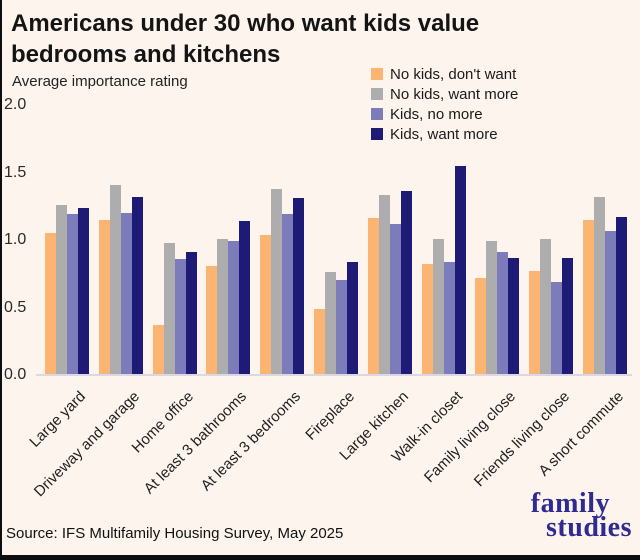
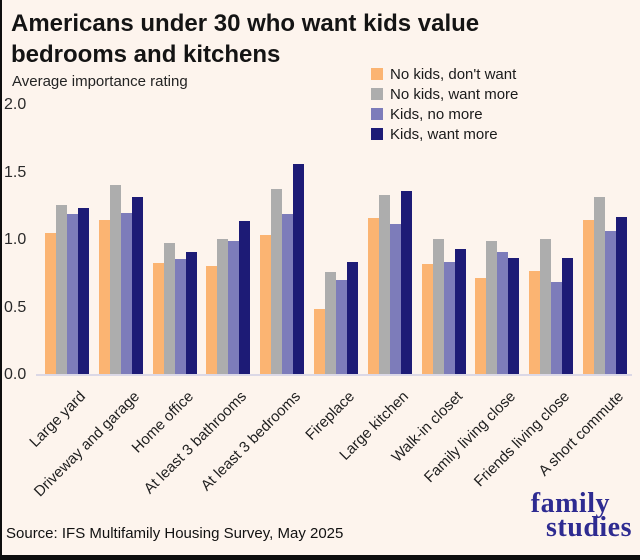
No kids, don't want/Home office: 0.37 -> 0.83
Kids, want more/At least 3 bedrooms: 1.31 -> 1.56
Kids, want more/Walk-in closet: 1.55 -> 0.93
